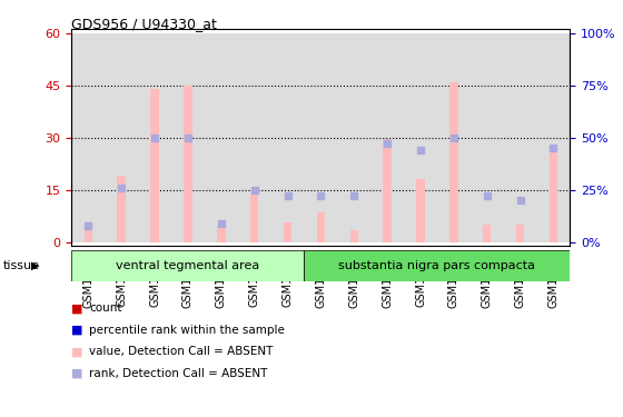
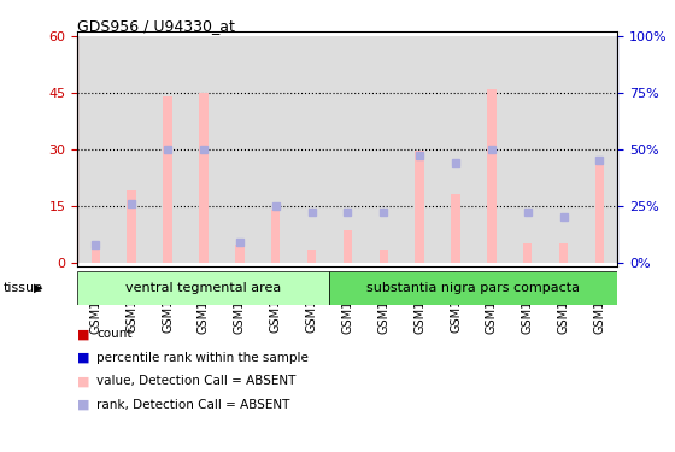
GSM19341: 5.5 -> 3.5
